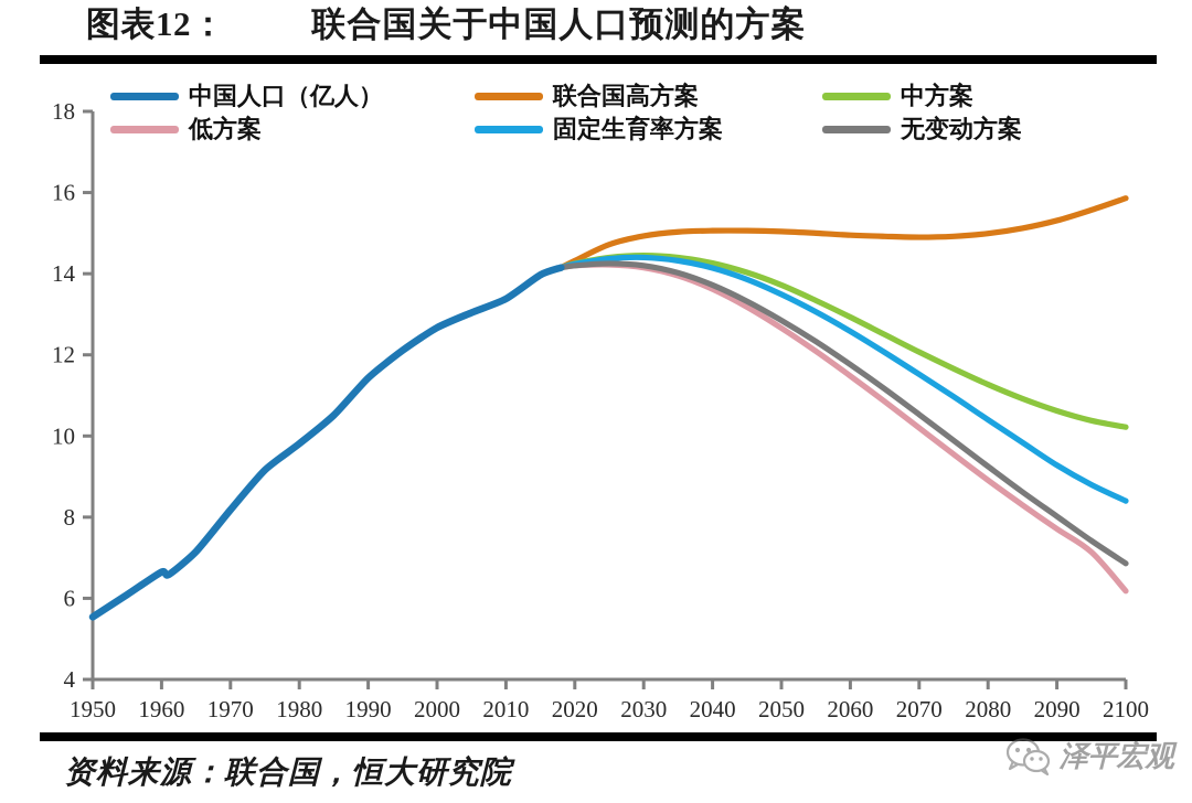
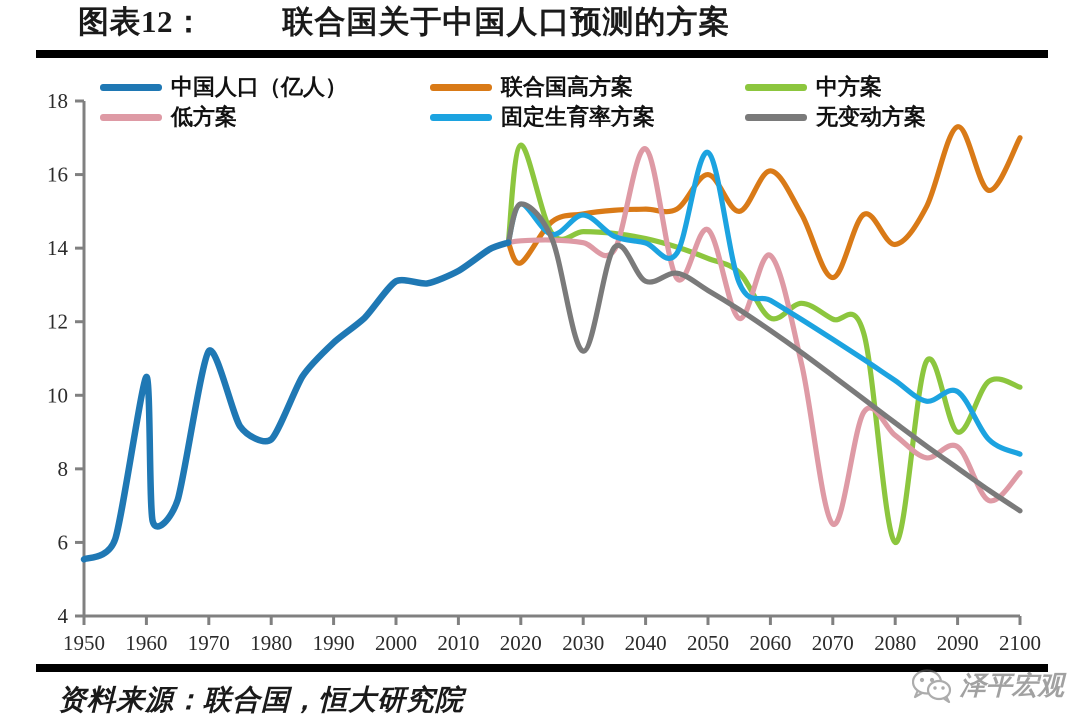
中国人口（亿人）/1960: 6.7 -> 10.5
中国人口（亿人）/1970: 8.2 -> 11.2
中国人口（亿人）/1980: 9.8 -> 8.8
中国人口（亿人）/2000: 12.7 -> 13.1
联合国高方案/2020: 14.3 -> 13.6
中方案/2020: 14.2 -> 16.8
固定生育率方案/2020: 14.2 -> 15.2
无变动方案/2020: 14.2 -> 15.2
固定生育率方案/2030: 14.4 -> 14.9
无变动方案/2030: 14.2 -> 11.2
低方案/2040: 13.6 -> 16.7
无变动方案/2040: 13.7 -> 13.1
联合国高方案/2050: 15.0 -> 16.0
低方案/2050: 12.7 -> 14.5
固定生育率方案/2050: 13.5 -> 16.6
联合国高方案/2060: 14.9 -> 16.1
中方案/2060: 12.9 -> 12.1
低方案/2060: 11.5 -> 13.8
联合国高方案/2070: 14.9 -> 13.2
低方案/2070: 10.2 -> 6.5
联合国高方案/2080: 15.0 -> 14.1
中方案/2080: 11.3 -> 6.0
联合国高方案/2090: 15.3 -> 17.3
中方案/2090: 10.6 -> 9.0
低方案/2090: 7.7 -> 8.6
固定生育率方案/2090: 9.3 -> 10.1
联合国高方案/2100: 15.9 -> 17.0
低方案/2100: 6.2 -> 7.9
